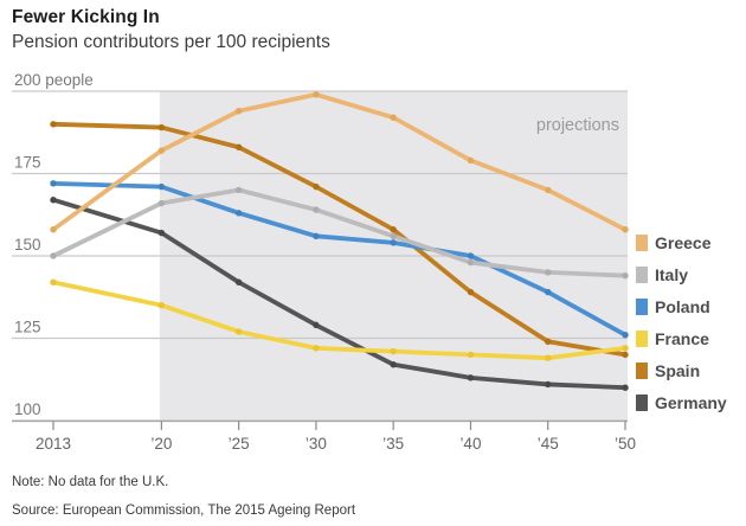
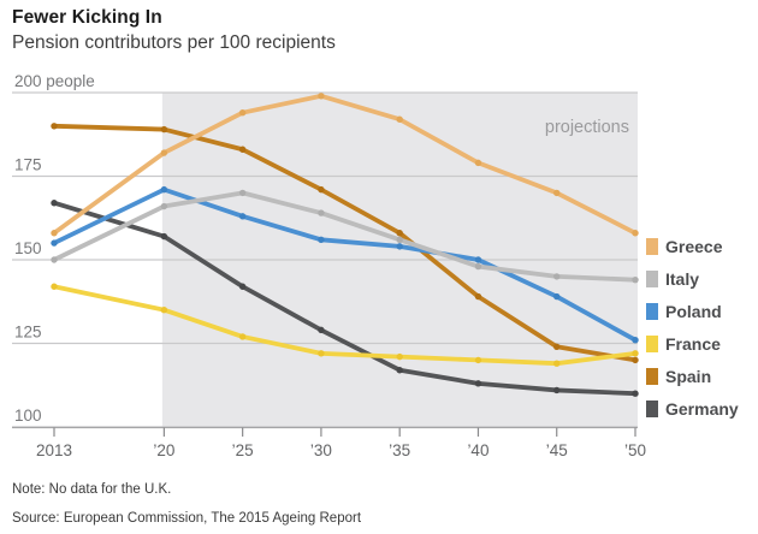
Poland/2013: 172 -> 155
